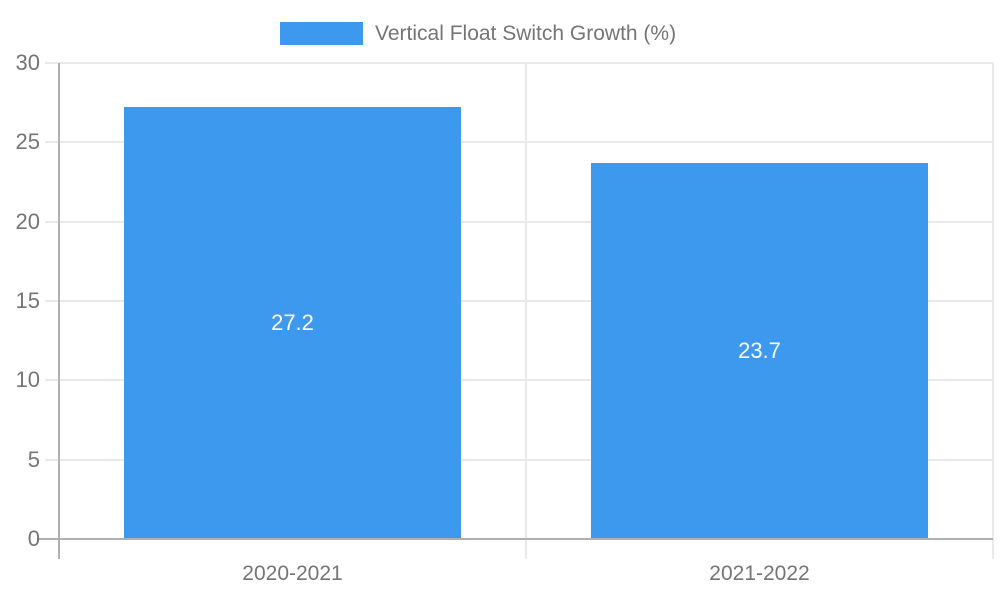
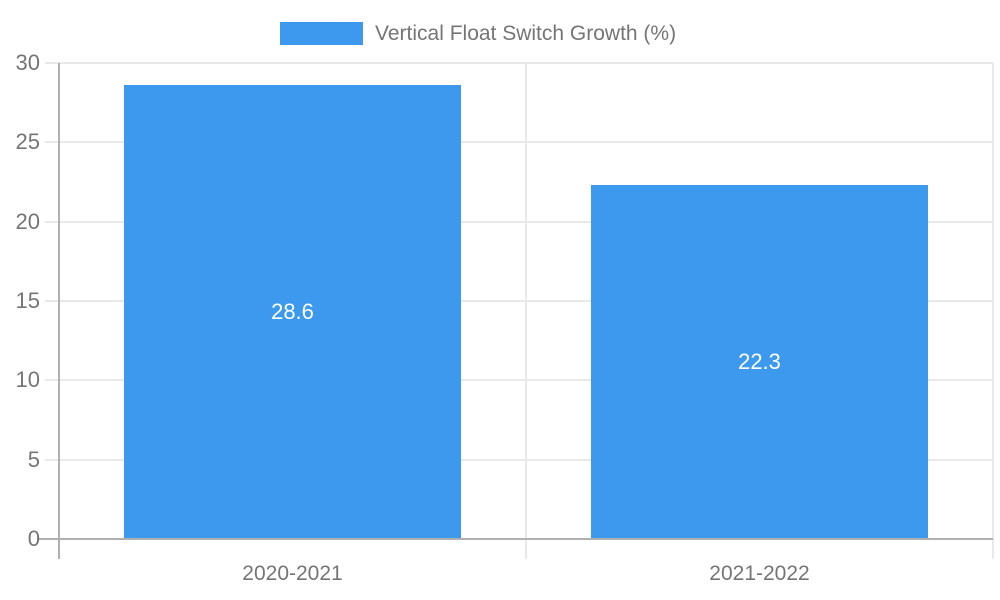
2020-2021: 27.2 -> 28.6
2021-2022: 23.7 -> 22.3
